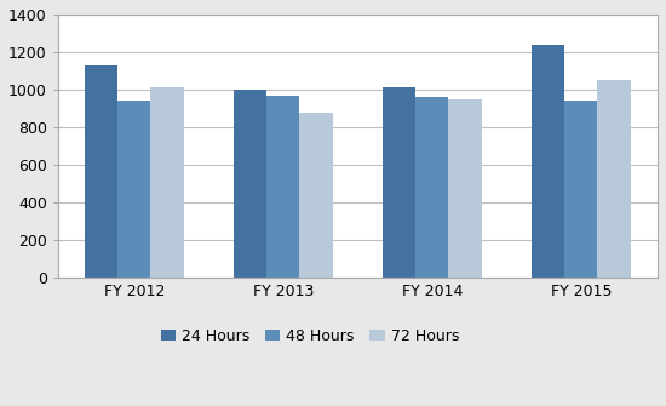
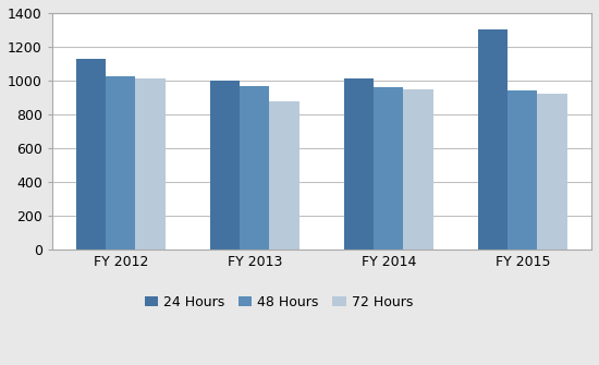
48 Hours/FY 2012: 940 -> 1020
24 Hours/FY 2015: 1240 -> 1300
72 Hours/FY 2015: 1050 -> 920
